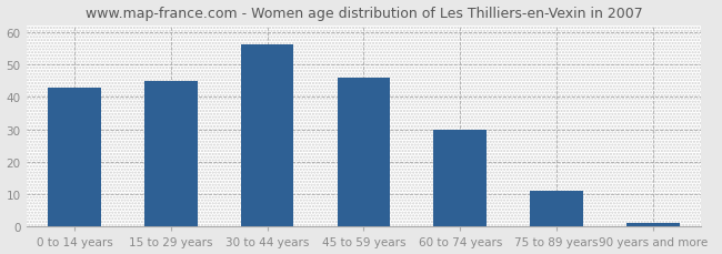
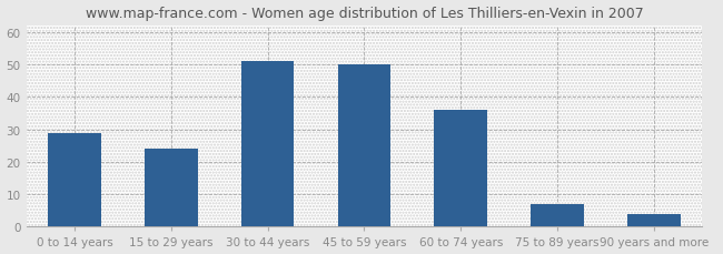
0 to 14 years: 43 -> 29
15 to 29 years: 45 -> 24
30 to 44 years: 56 -> 51
45 to 59 years: 46 -> 50
60 to 74 years: 30 -> 36
75 to 89 years: 11 -> 7
90 years and more: 1 -> 4
